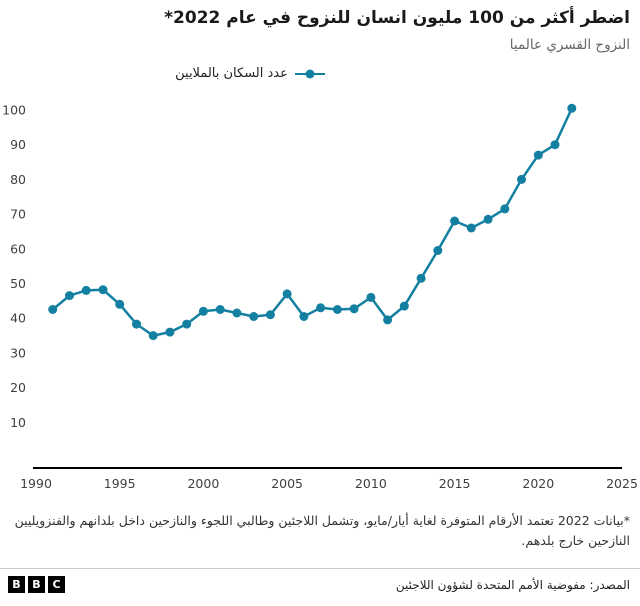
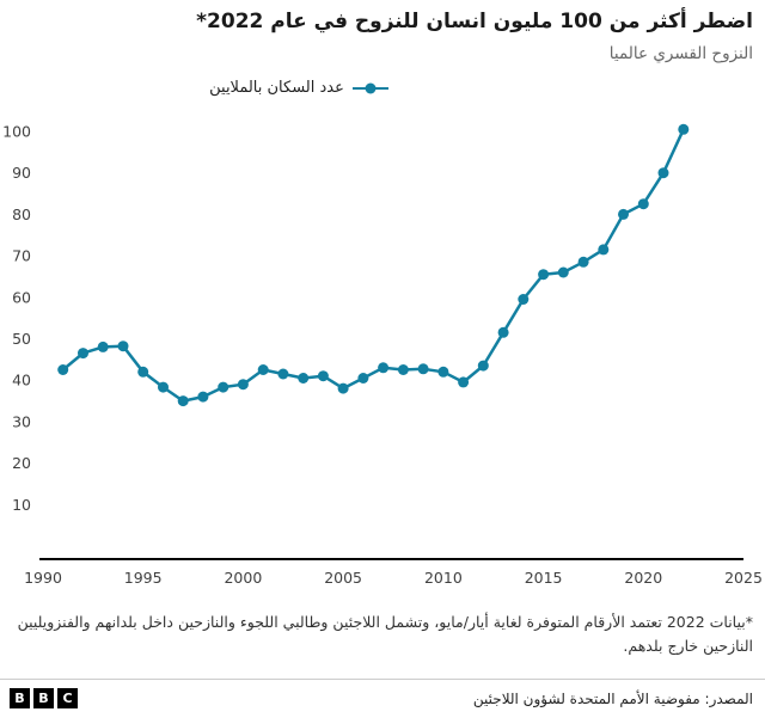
1995: 44 -> 42
2000: 42 -> 39
2005: 47 -> 38
2010: 46 -> 42
2015: 68 -> 66
2020: 87 -> 82
